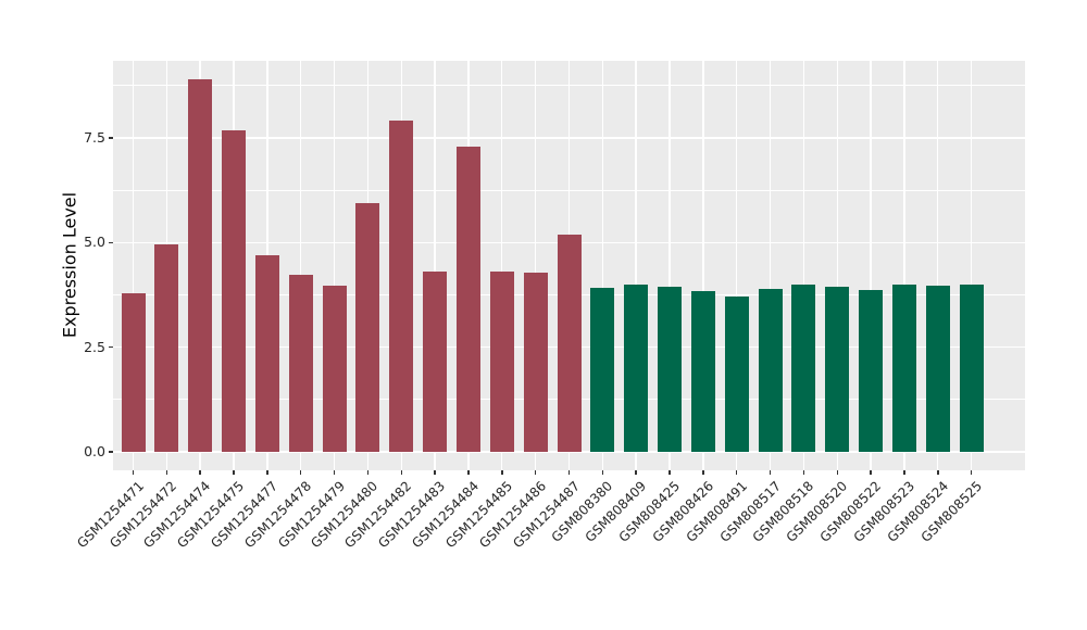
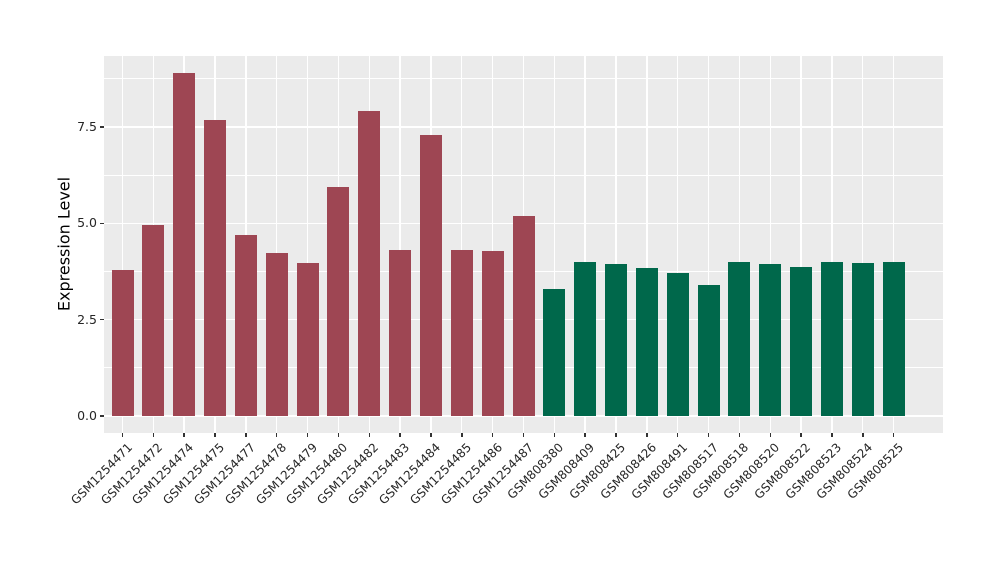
GSM808380: 3.9 -> 3.3
GSM808517: 3.9 -> 3.4
